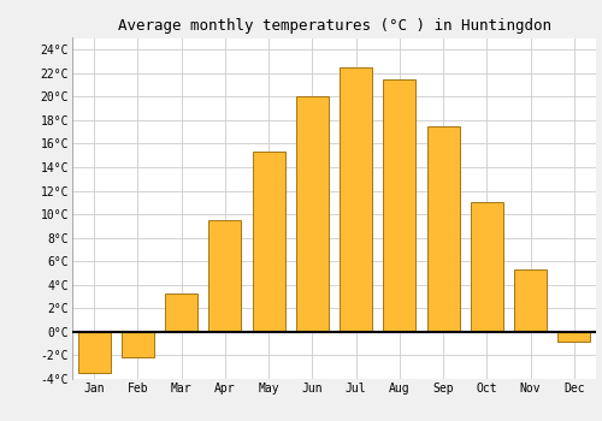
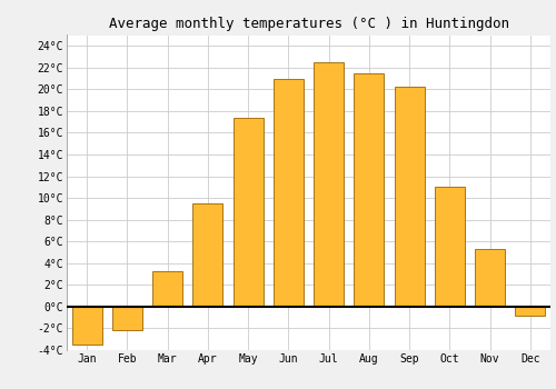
May: 15.3°C -> 17.4°C
Jun: 20.0°C -> 21.0°C
Sep: 17.5°C -> 20.2°C
